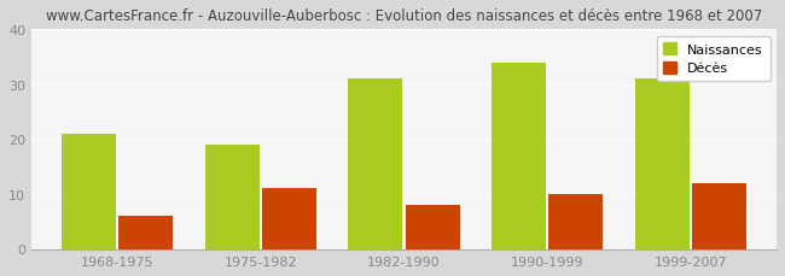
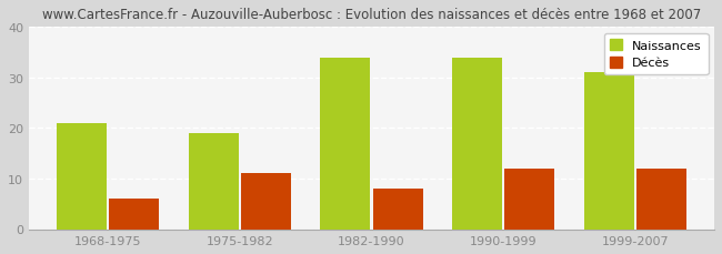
Naissances/1982-1990: 31 -> 34
Décès/1990-1999: 10 -> 12
